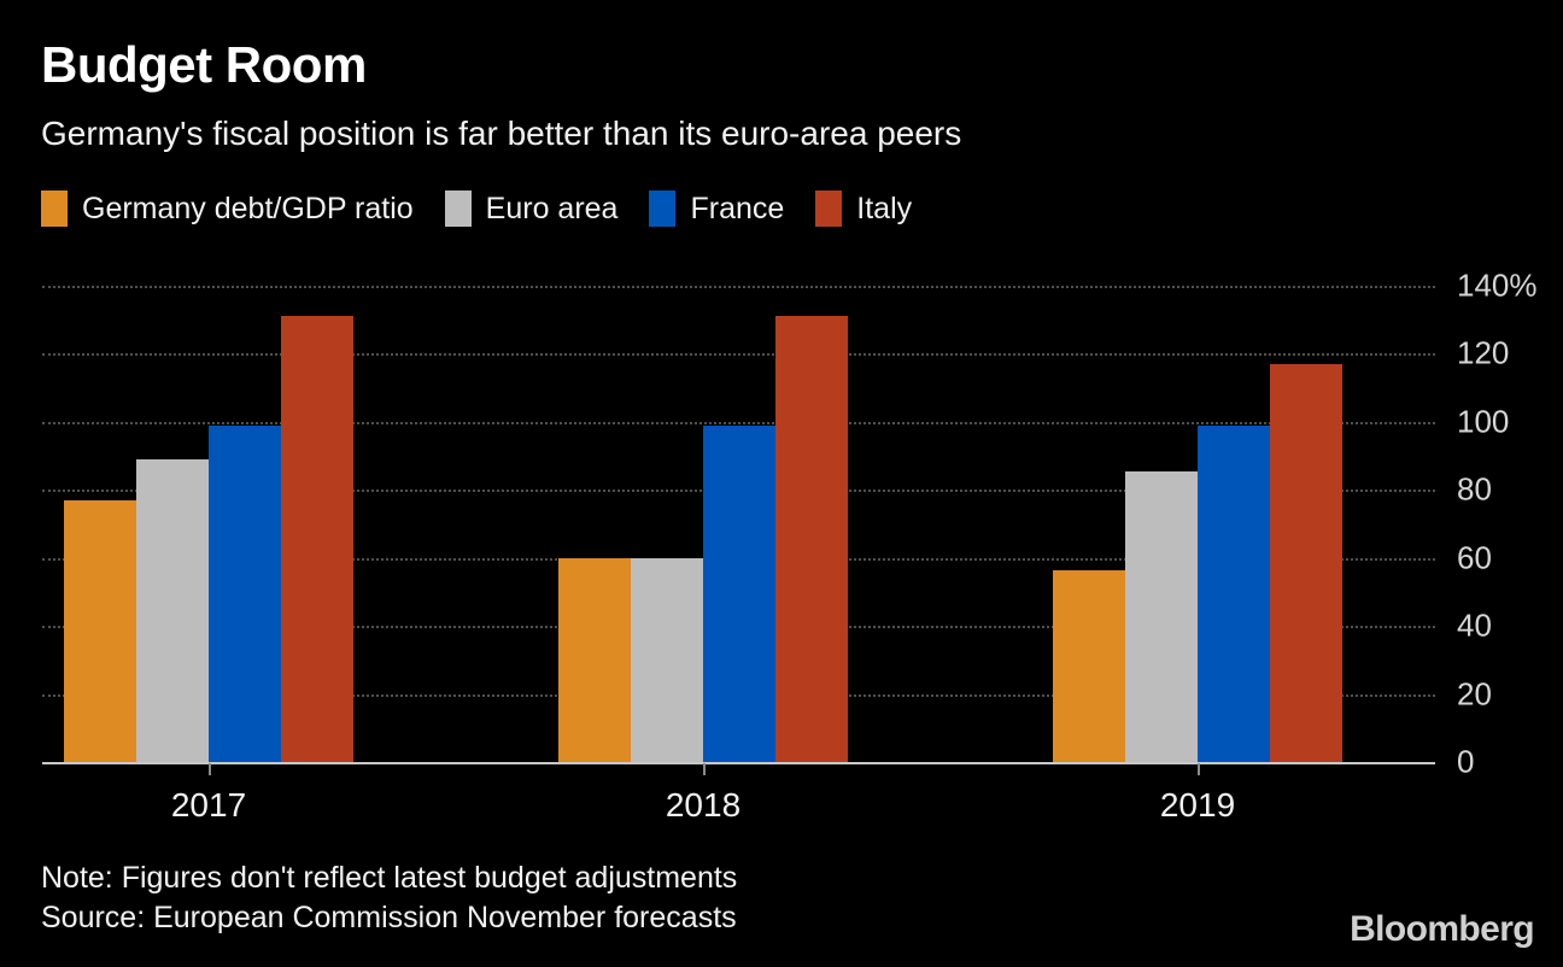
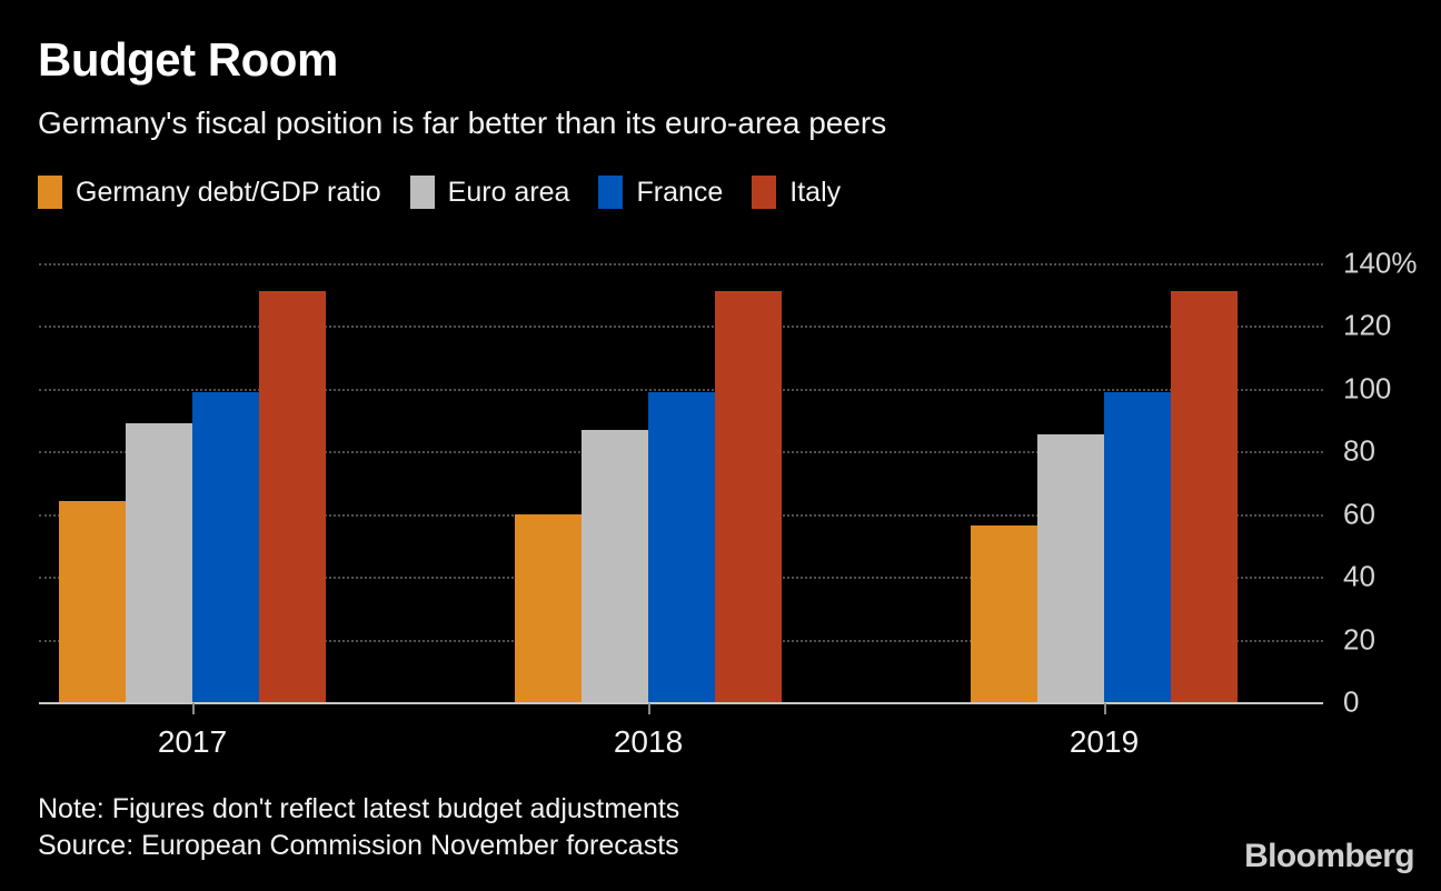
Germany debt/GDP ratio/2017: 77% -> 64%
Euro area/2018: 60% -> 87%
Italy/2019: 117% -> 131%
